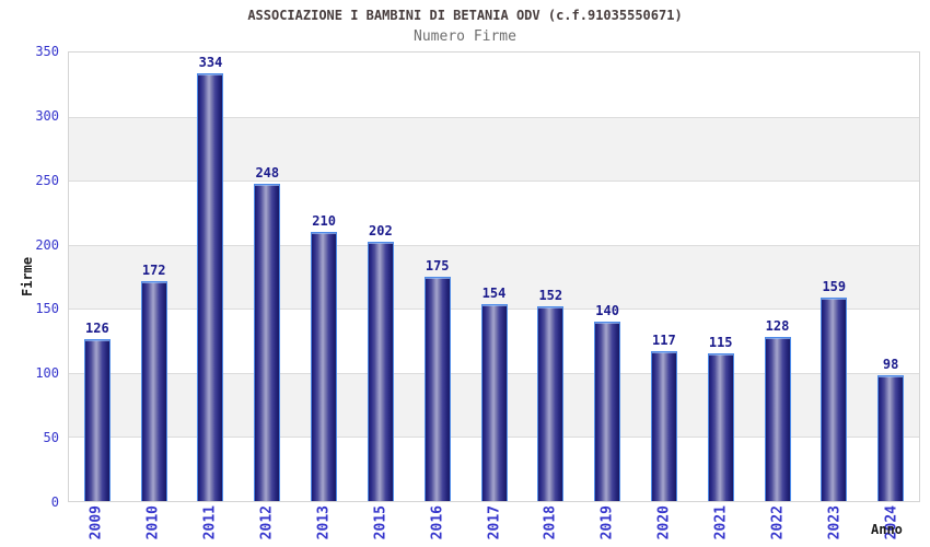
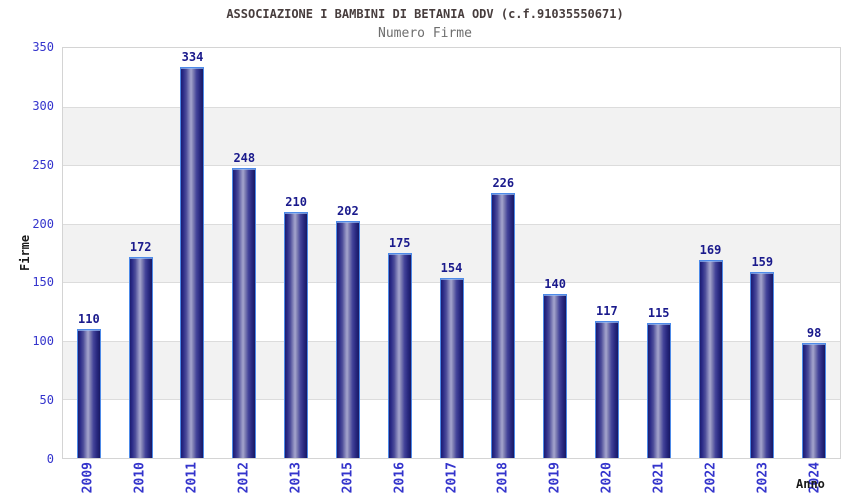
2009: 126 -> 110
2018: 152 -> 226
2022: 128 -> 169
